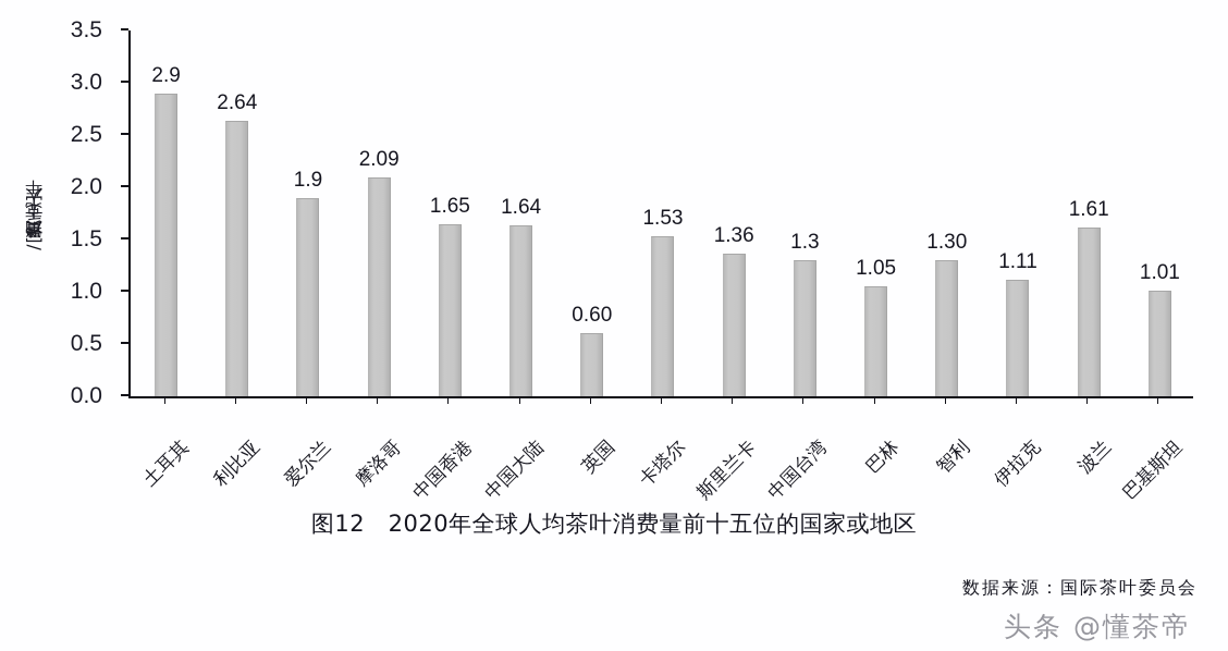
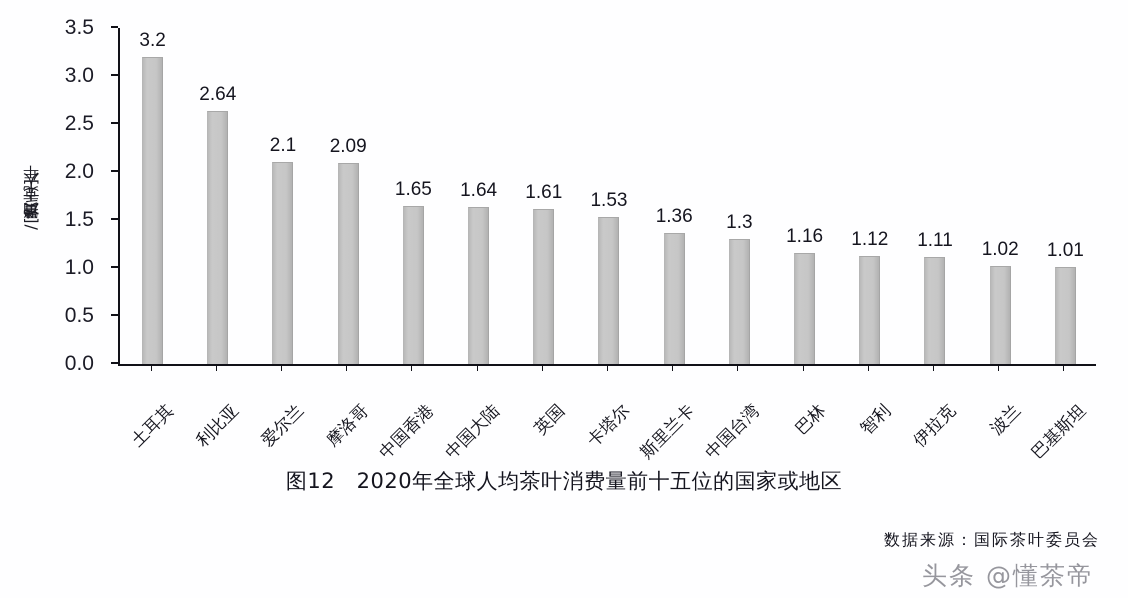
土耳其: 2.9 -> 3.2
爱尔兰: 1.9 -> 2.1
英国: 0.60 -> 1.61
巴林: 1.05 -> 1.16
智利: 1.30 -> 1.12
波兰: 1.61 -> 1.02
